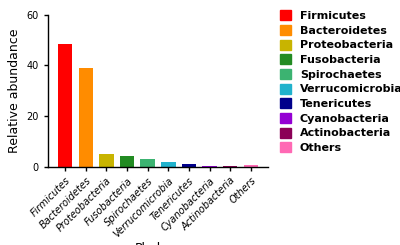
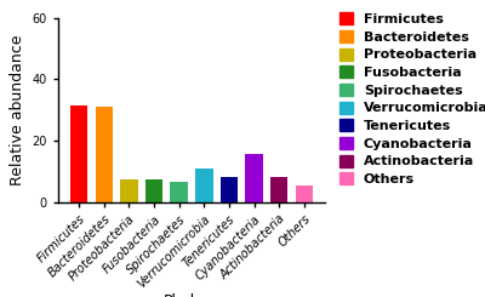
Firmicutes: 48.5 -> 31.5
Bacteroidetes: 39.0 -> 31.0
Proteobacteria: 5.0 -> 7.5
Fusobacteria: 4.3 -> 7.5
Spirochaetes: 3.0 -> 6.5
Verrucomicrobia: 1.7 -> 11.0
Tenericutes: 0.9 -> 8.0
Cyanobacteria: 0.4 -> 15.5
Actinobacteria: 0.3 -> 8.0
Others: 0.5 -> 5.5
